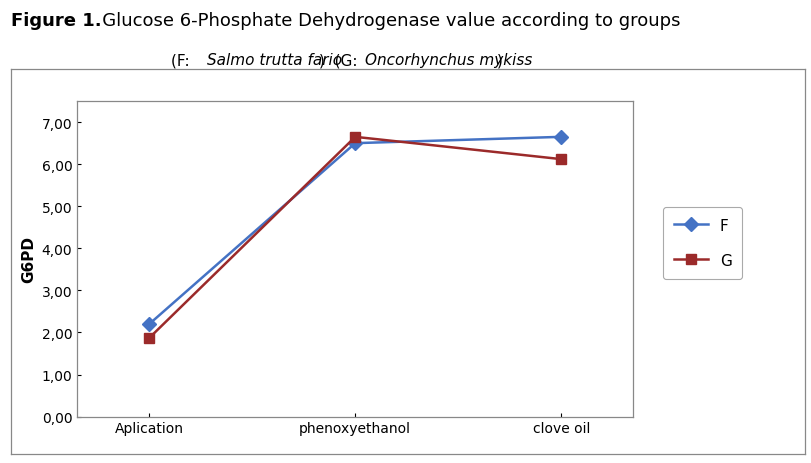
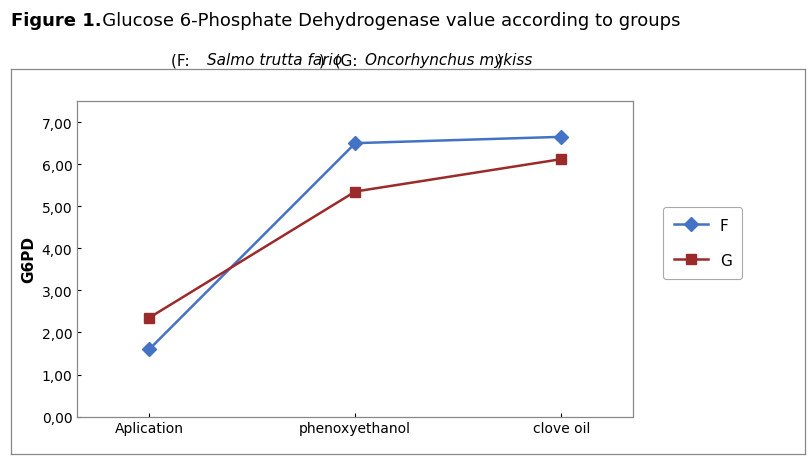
F/Aplication: 2,20 -> 1,60
G/Aplication: 1,87 -> 2,35
G/phenoxyethanol: 6,65 -> 5,35
